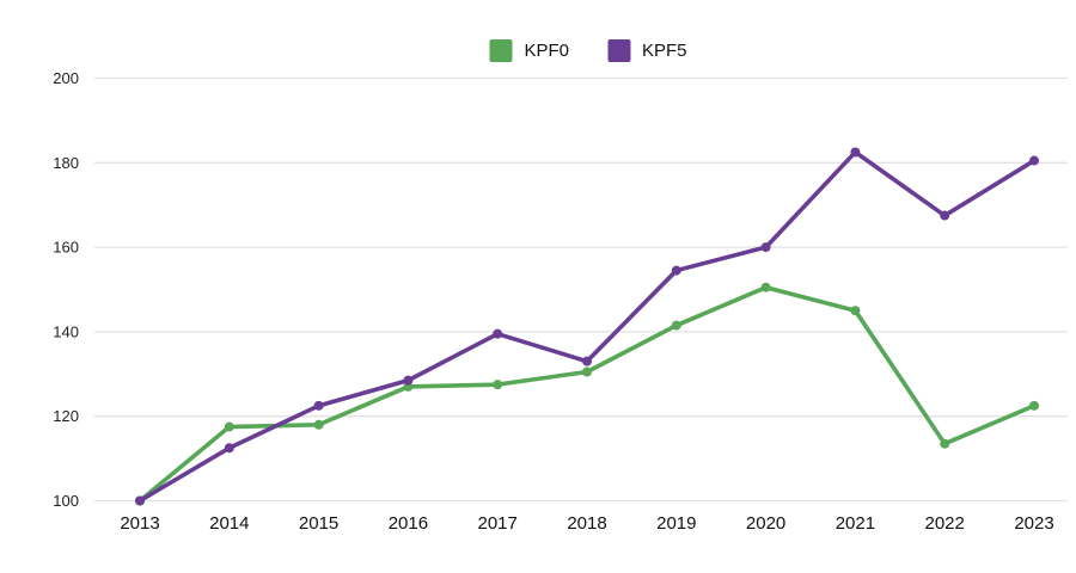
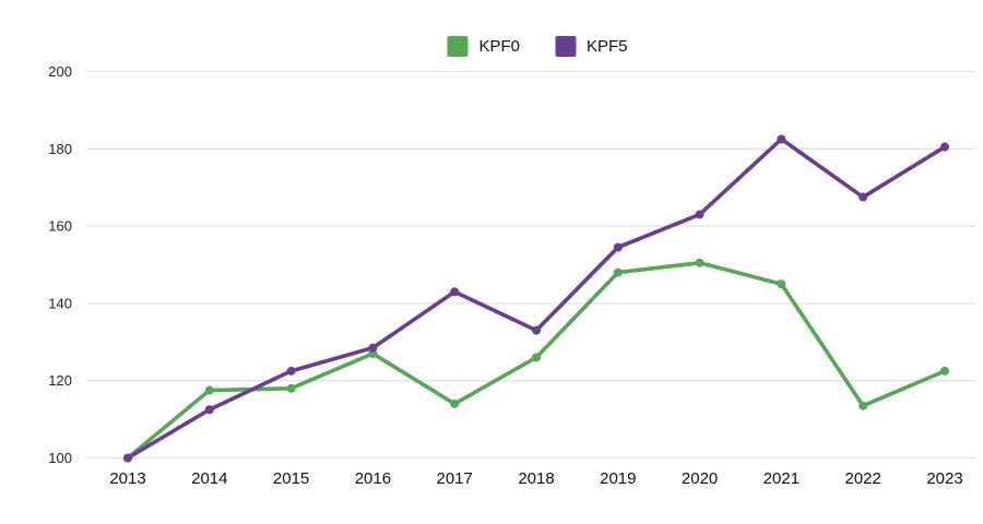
KPF0/2017: 128 -> 114
KPF5/2017: 140 -> 143
KPF0/2018: 130 -> 126
KPF0/2019: 142 -> 148
KPF5/2020: 160 -> 163
